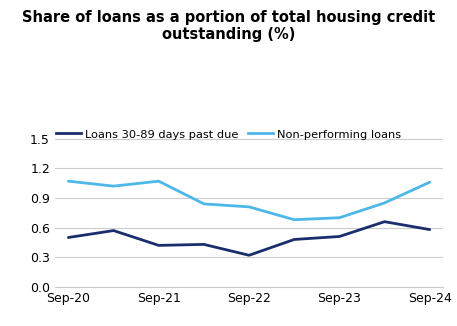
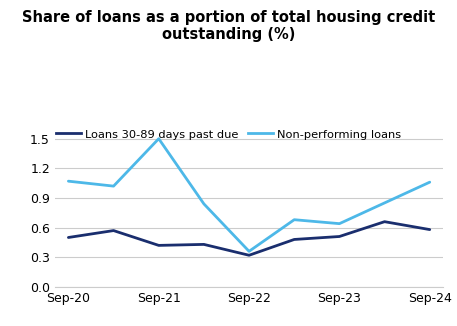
Non-performing loans/Sep-21: 1.07 -> 1.50
Non-performing loans/Sep-22: 0.81 -> 0.36
Non-performing loans/Sep-23: 0.70 -> 0.64
